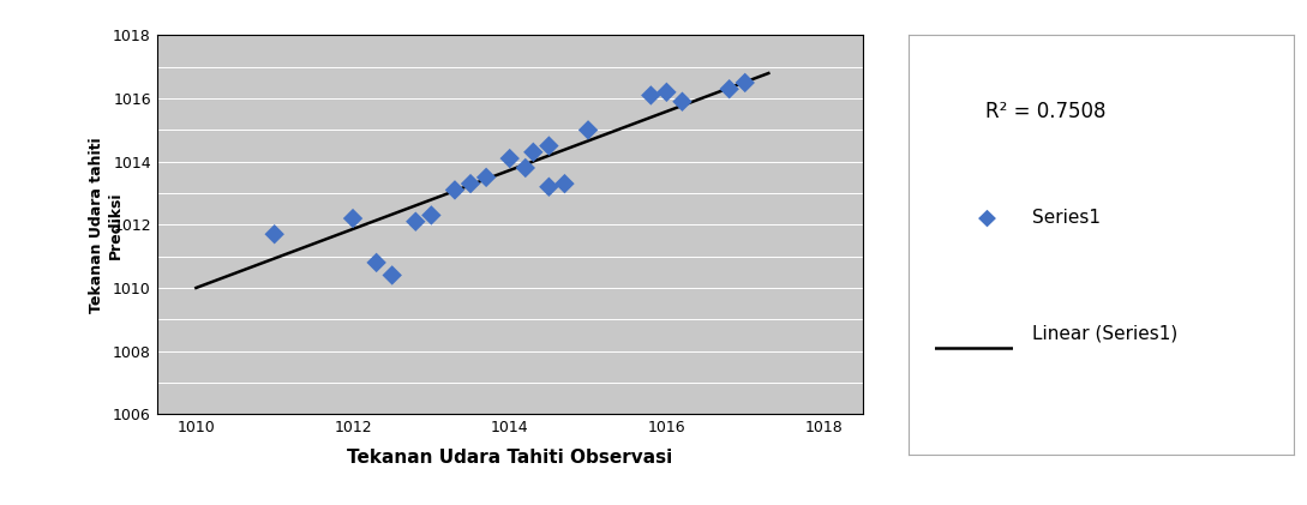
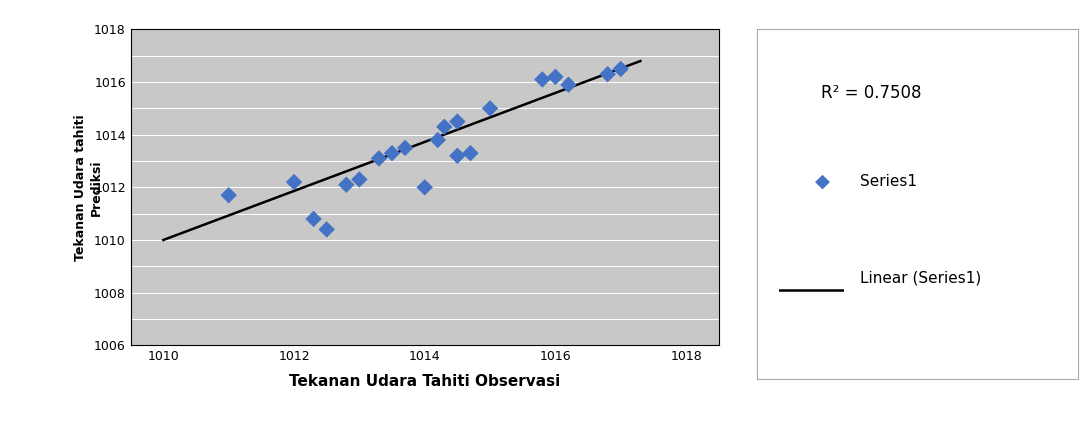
1014: 1014.1 -> 1012.0
